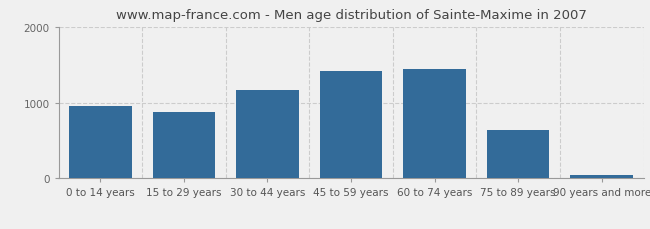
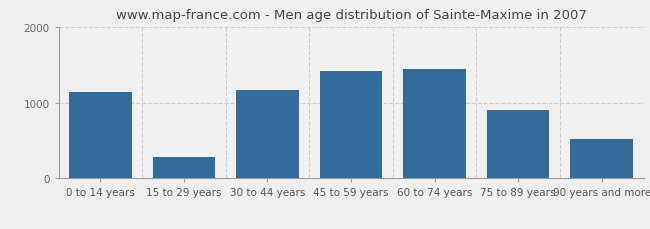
0 to 14 years: 960 -> 1140
15 to 29 years: 870 -> 280
75 to 89 years: 640 -> 900
90 years and more: 40 -> 520
